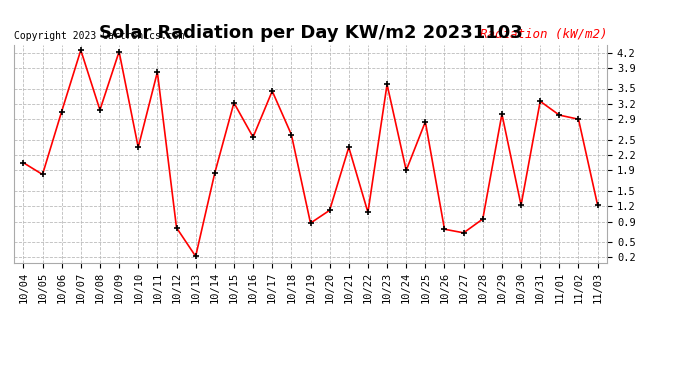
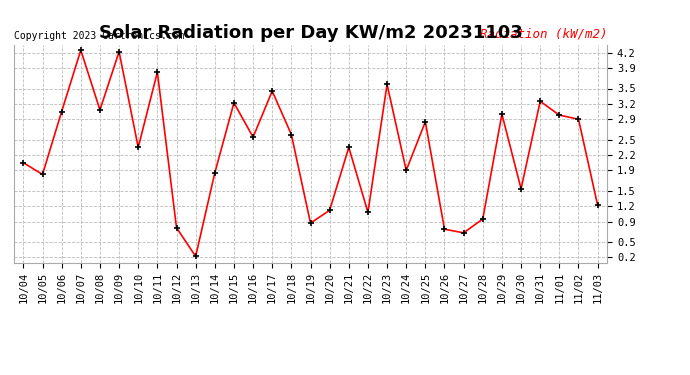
10/30: 1.22 -> 1.54
